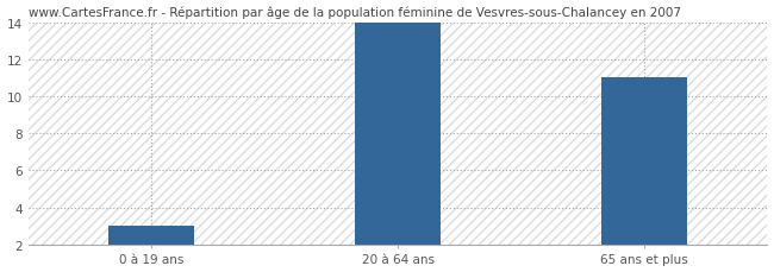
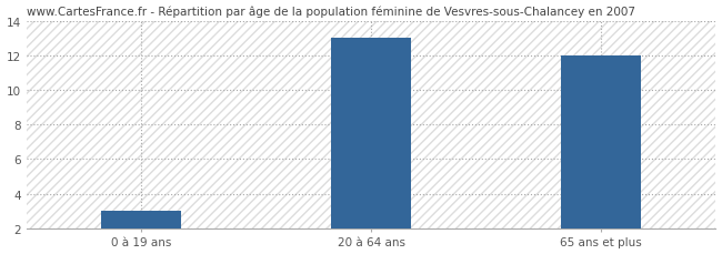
20 à 64 ans: 14 -> 13
65 ans et plus: 11 -> 12
